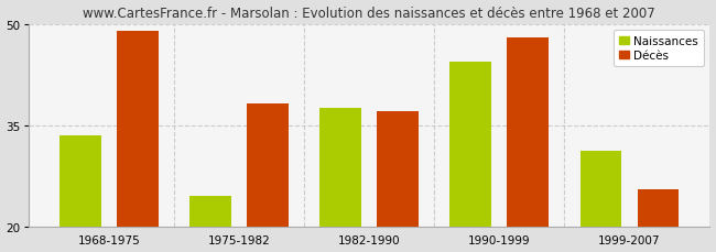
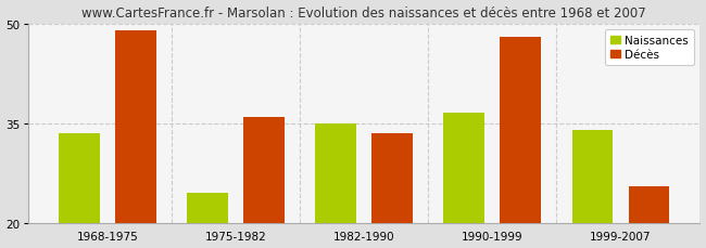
Décès/1975-1982: 38.2 -> 36.0
Naissances/1982-1990: 37.6 -> 35.0
Décès/1982-1990: 37.0 -> 33.5
Naissances/1990-1999: 44.4 -> 36.5
Naissances/1999-2007: 31.2 -> 34.0
